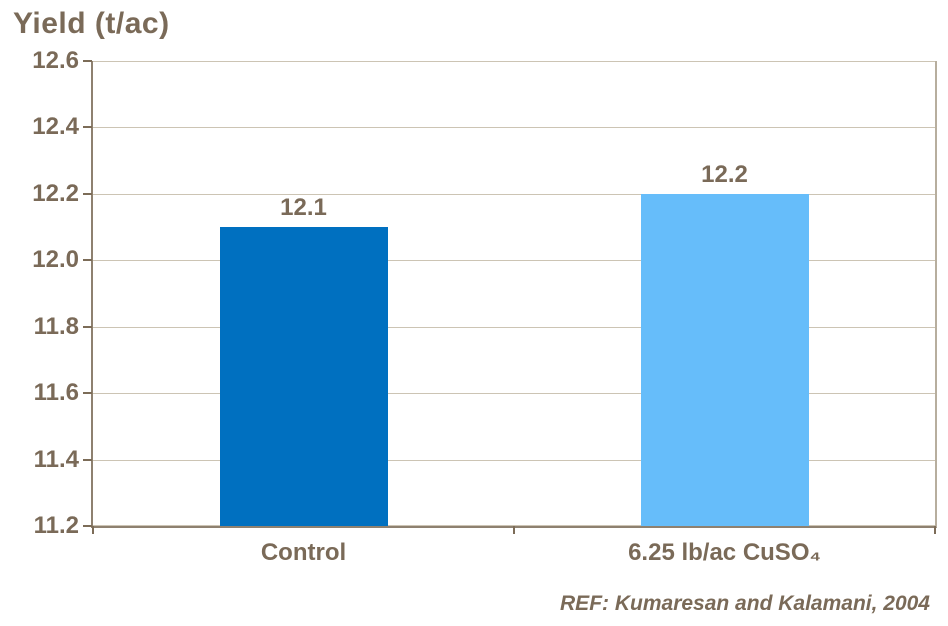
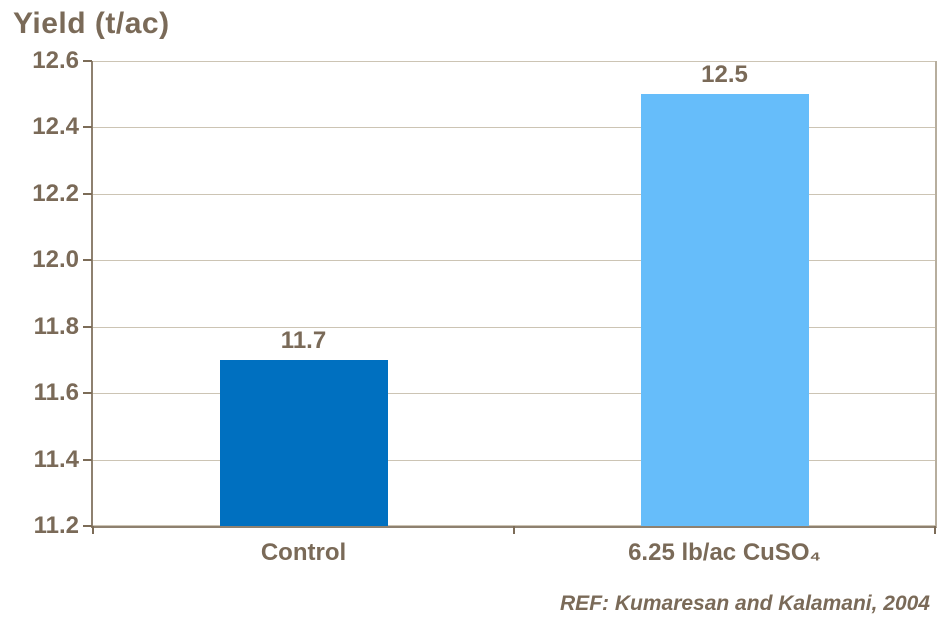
Control: 12.1 -> 11.7
6.25 lb/ac CuSO₄: 12.2 -> 12.5
